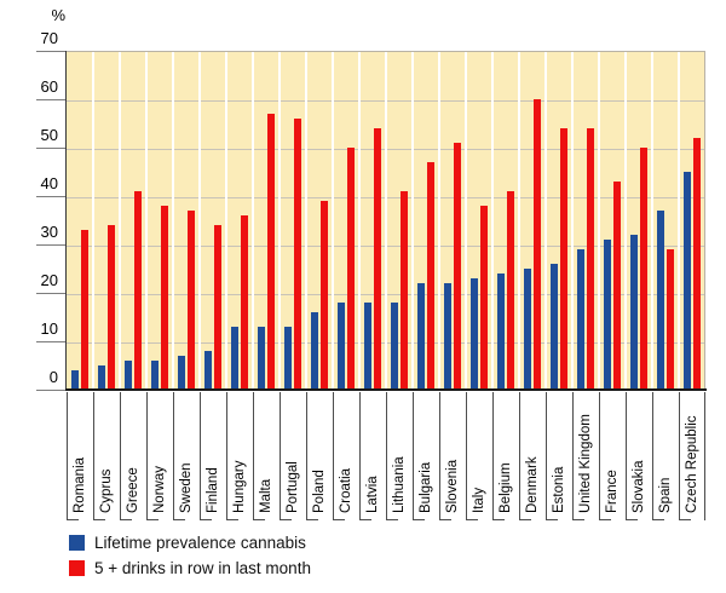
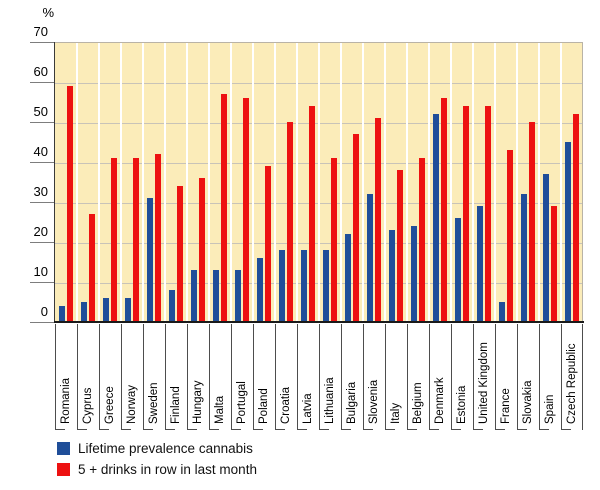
5 + drinks in row in last month/Romania: 33 -> 59
5 + drinks in row in last month/Cyprus: 34 -> 27
5 + drinks in row in last month/Norway: 38 -> 41
Lifetime prevalence cannabis/Sweden: 7 -> 31
5 + drinks in row in last month/Sweden: 37 -> 42
Lifetime prevalence cannabis/Slovenia: 22 -> 32
Lifetime prevalence cannabis/Denmark: 25 -> 52
5 + drinks in row in last month/Denmark: 60 -> 56
Lifetime prevalence cannabis/France: 31 -> 5
